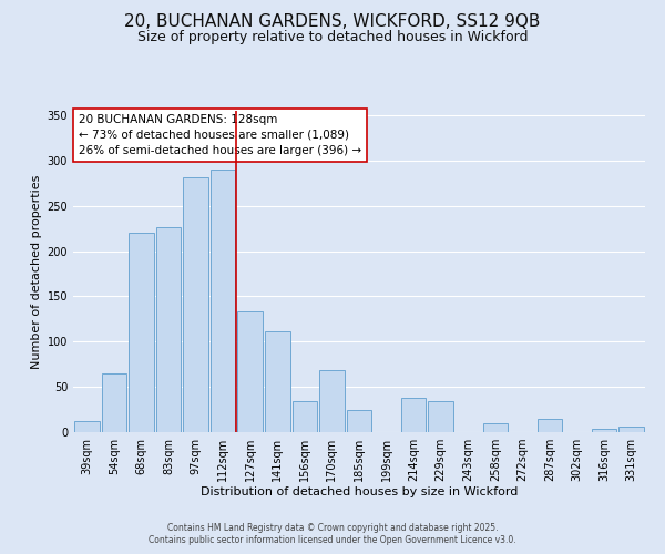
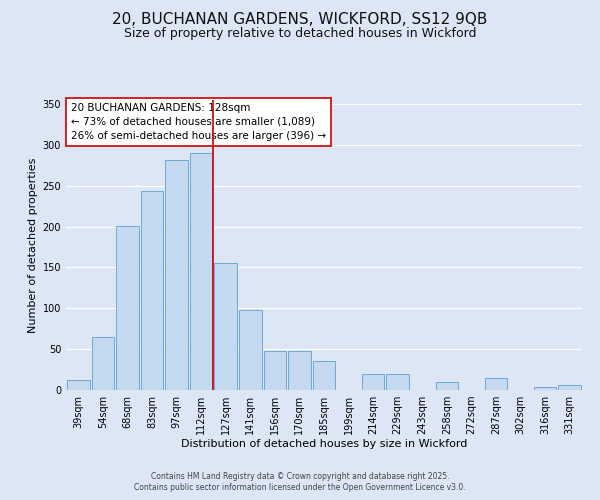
68sqm: 220 -> 201
83sqm: 226 -> 243
127sqm: 134 -> 155
141sqm: 112 -> 98
156sqm: 34 -> 48
170sqm: 68 -> 48
185sqm: 24 -> 36
214sqm: 38 -> 19
229sqm: 34 -> 19
